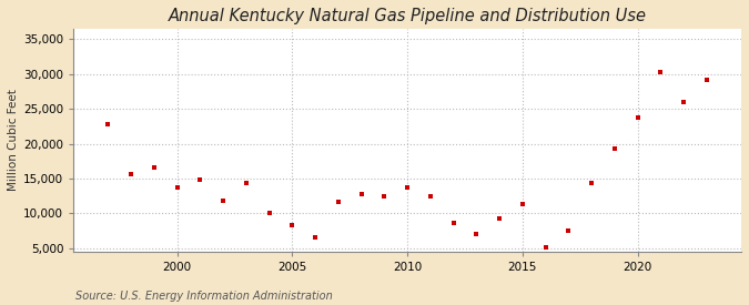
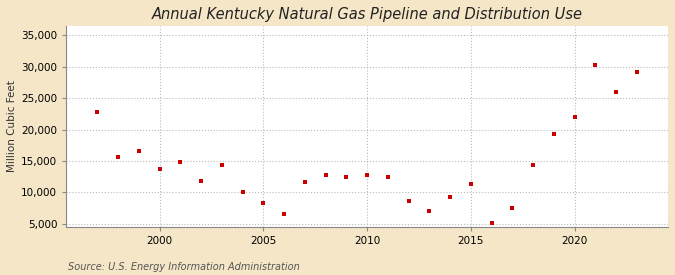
2010: 13,800 -> 12,800
2020: 23,800 -> 22,000
